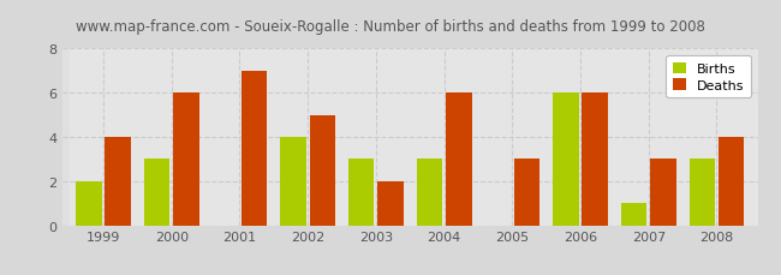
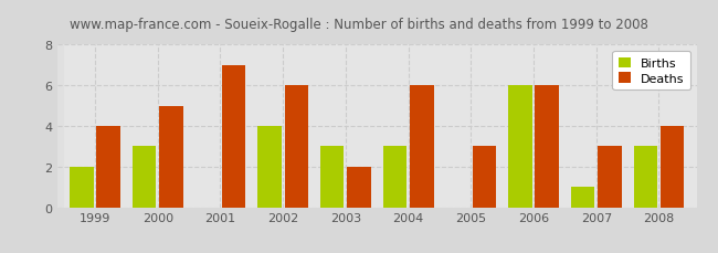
Deaths/2000: 6 -> 5
Deaths/2002: 5 -> 6
